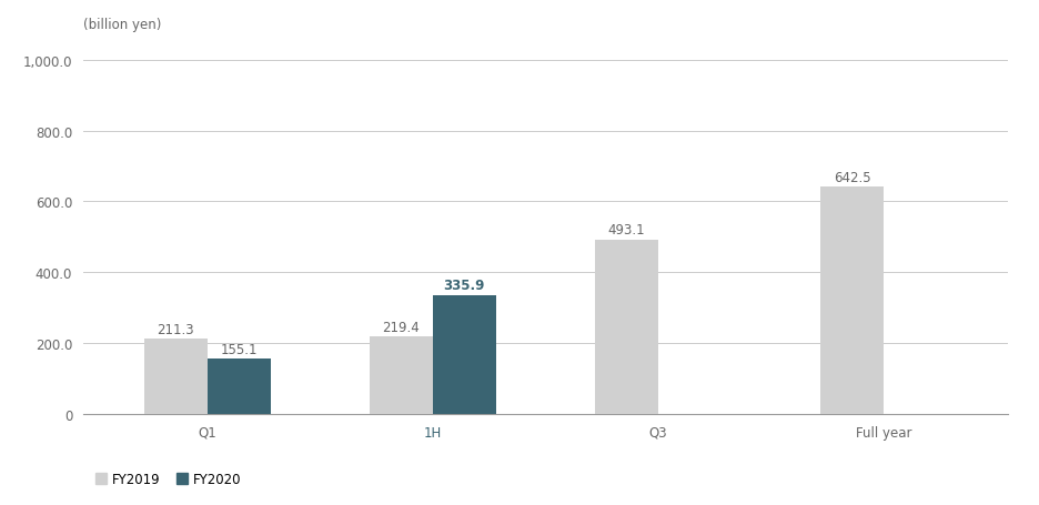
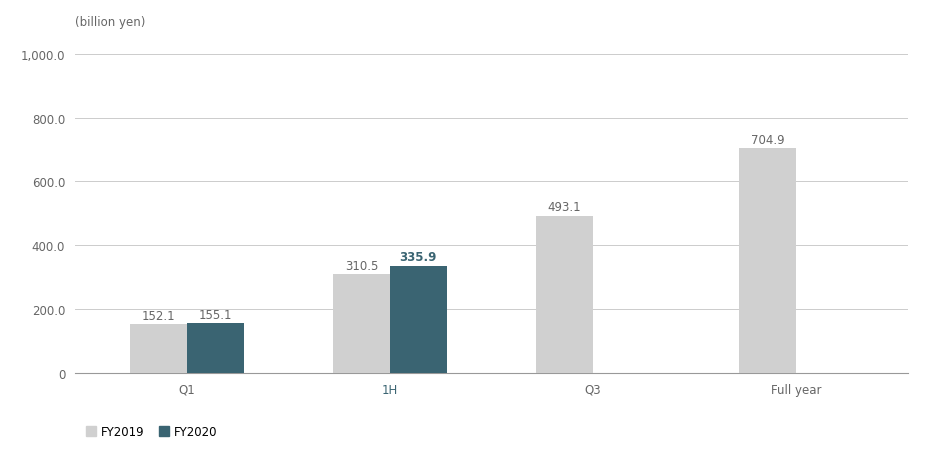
FY2019/Q1: 211.3 -> 152.1
FY2019/1H: 219.4 -> 310.5
FY2019/Full year: 642.5 -> 704.9
